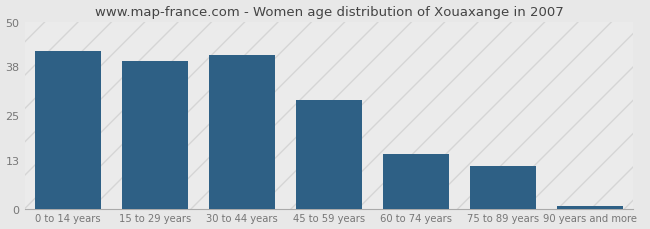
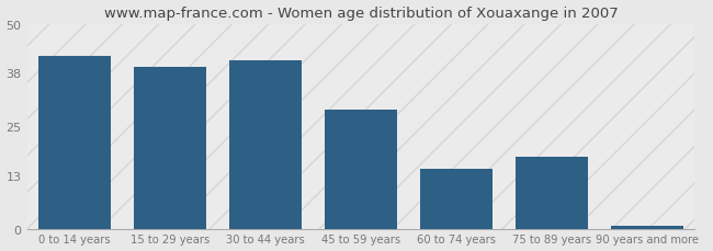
75 to 89 years: 11.5 -> 17.5
